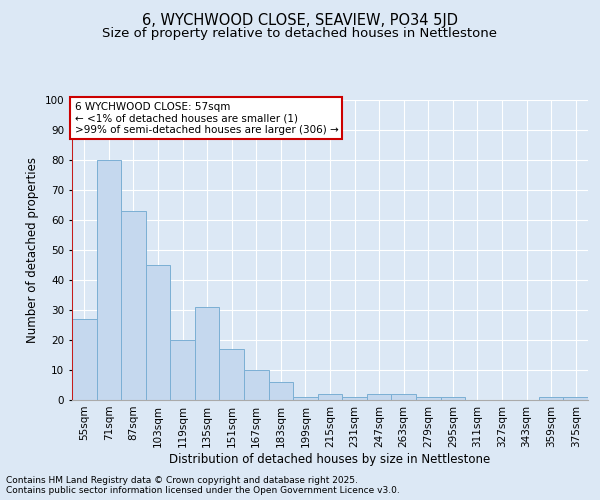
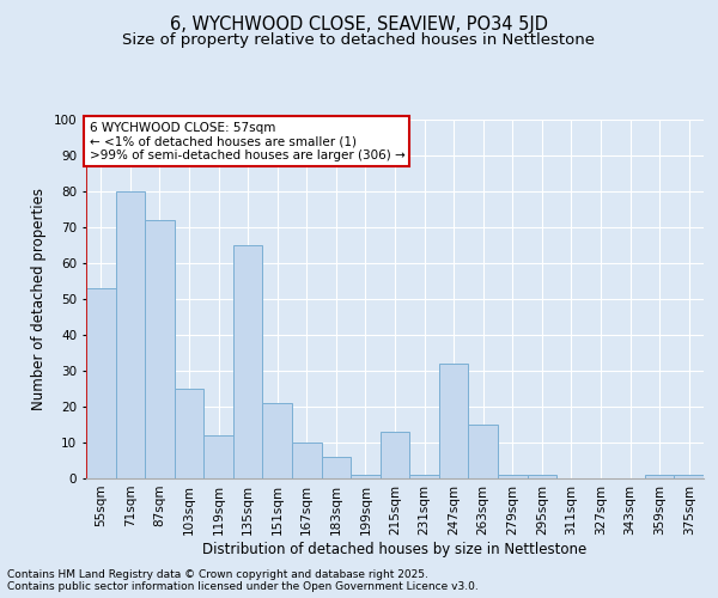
55sqm: 27 -> 53
87sqm: 63 -> 72
103sqm: 45 -> 25
119sqm: 20 -> 12
135sqm: 31 -> 65
151sqm: 17 -> 21
215sqm: 2 -> 13
247sqm: 2 -> 32
263sqm: 2 -> 15
